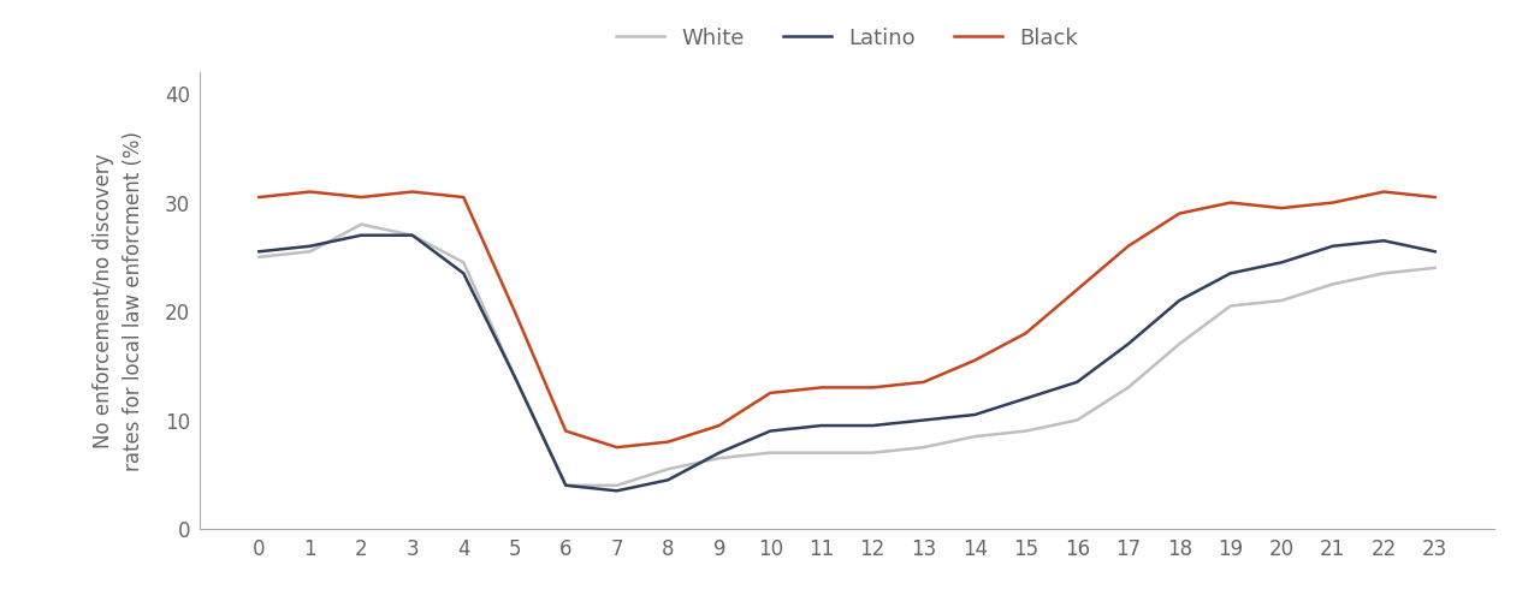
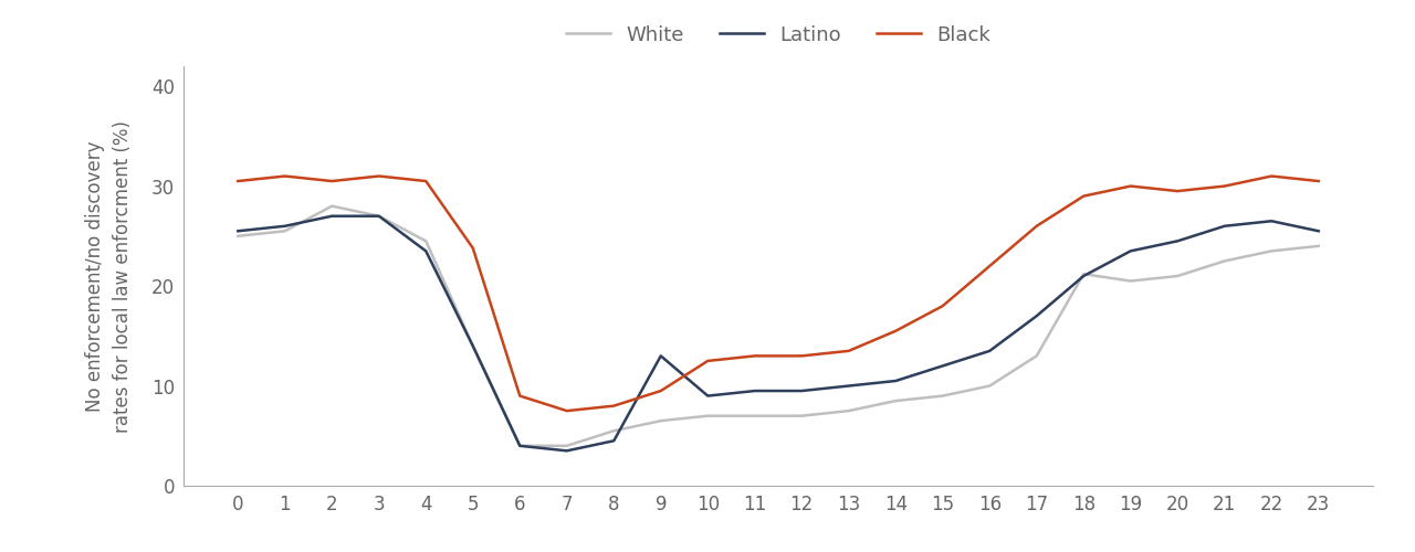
Black/5: 20.0 -> 23.8
Latino/9: 7.0 -> 13.0
White/18: 17.0 -> 21.2
